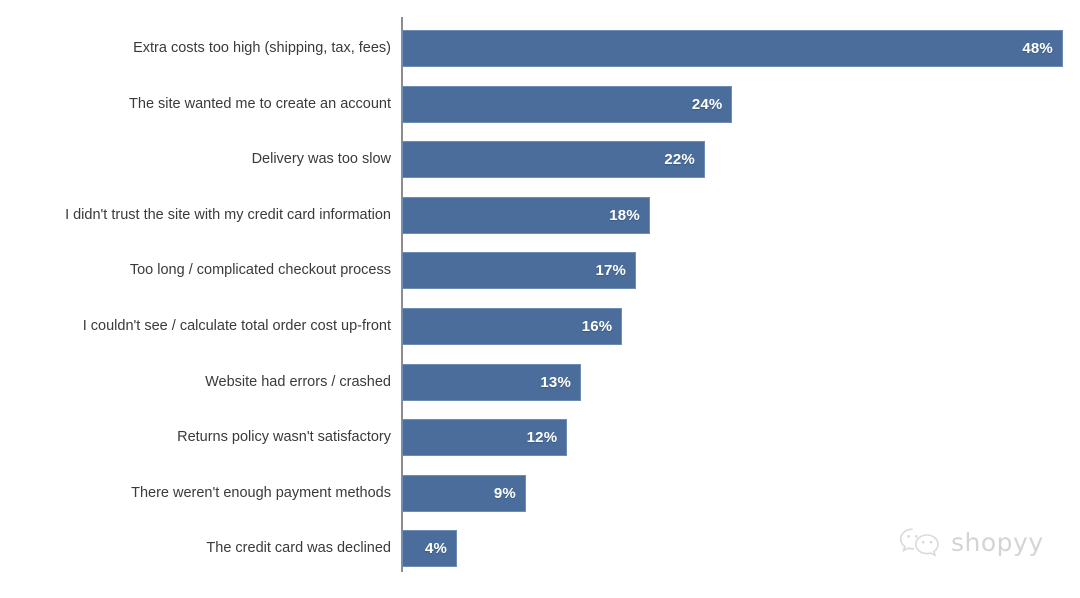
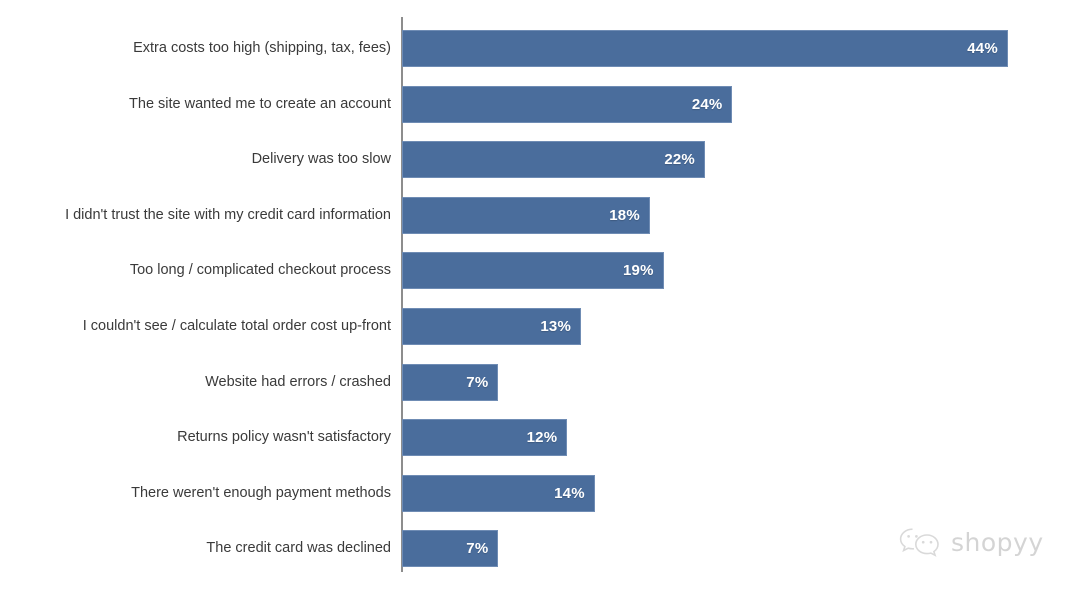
Extra costs too high (shipping, tax, fees): 48% -> 44%
Too long / complicated checkout process: 17% -> 19%
I couldn't see / calculate total order cost up-front: 16% -> 13%
Website had errors / crashed: 13% -> 7%
There weren't enough payment methods: 9% -> 14%
The credit card was declined: 4% -> 7%
